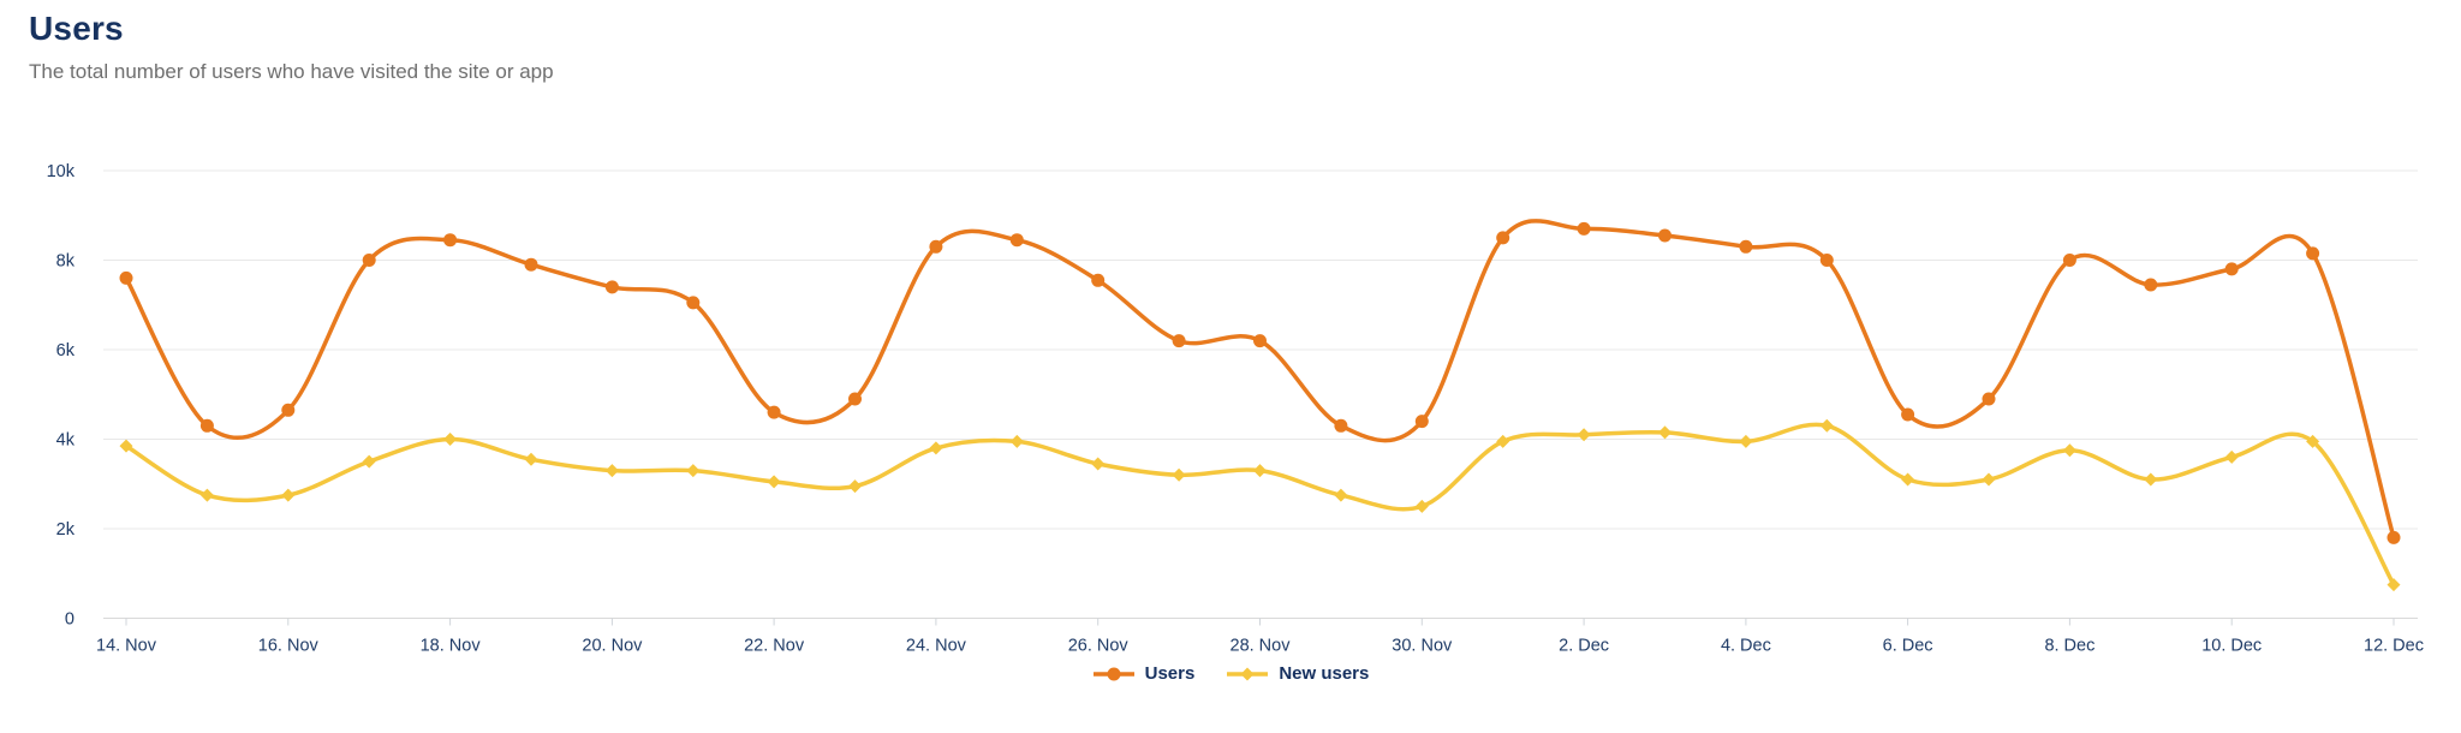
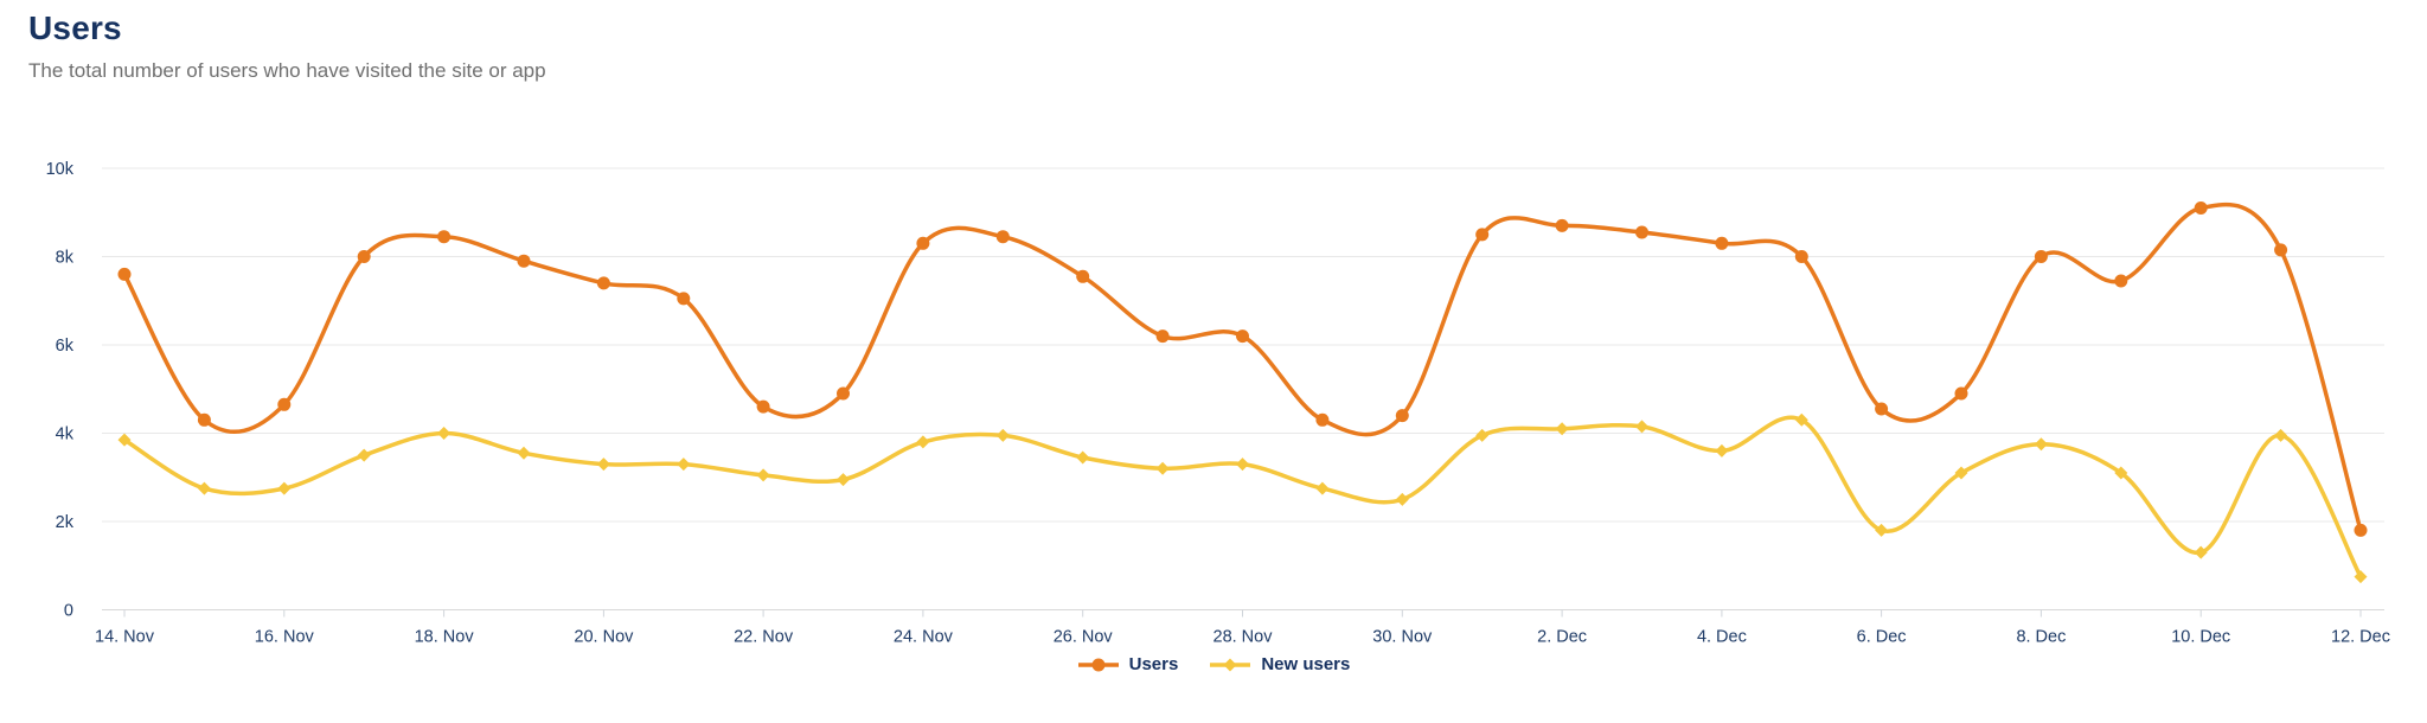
New users/4. Dec: 4.0k -> 3.6k
New users/6. Dec: 3.1k -> 1.8k
Users/10. Dec: 7.8k -> 9.1k
New users/10. Dec: 3.6k -> 1.3k
